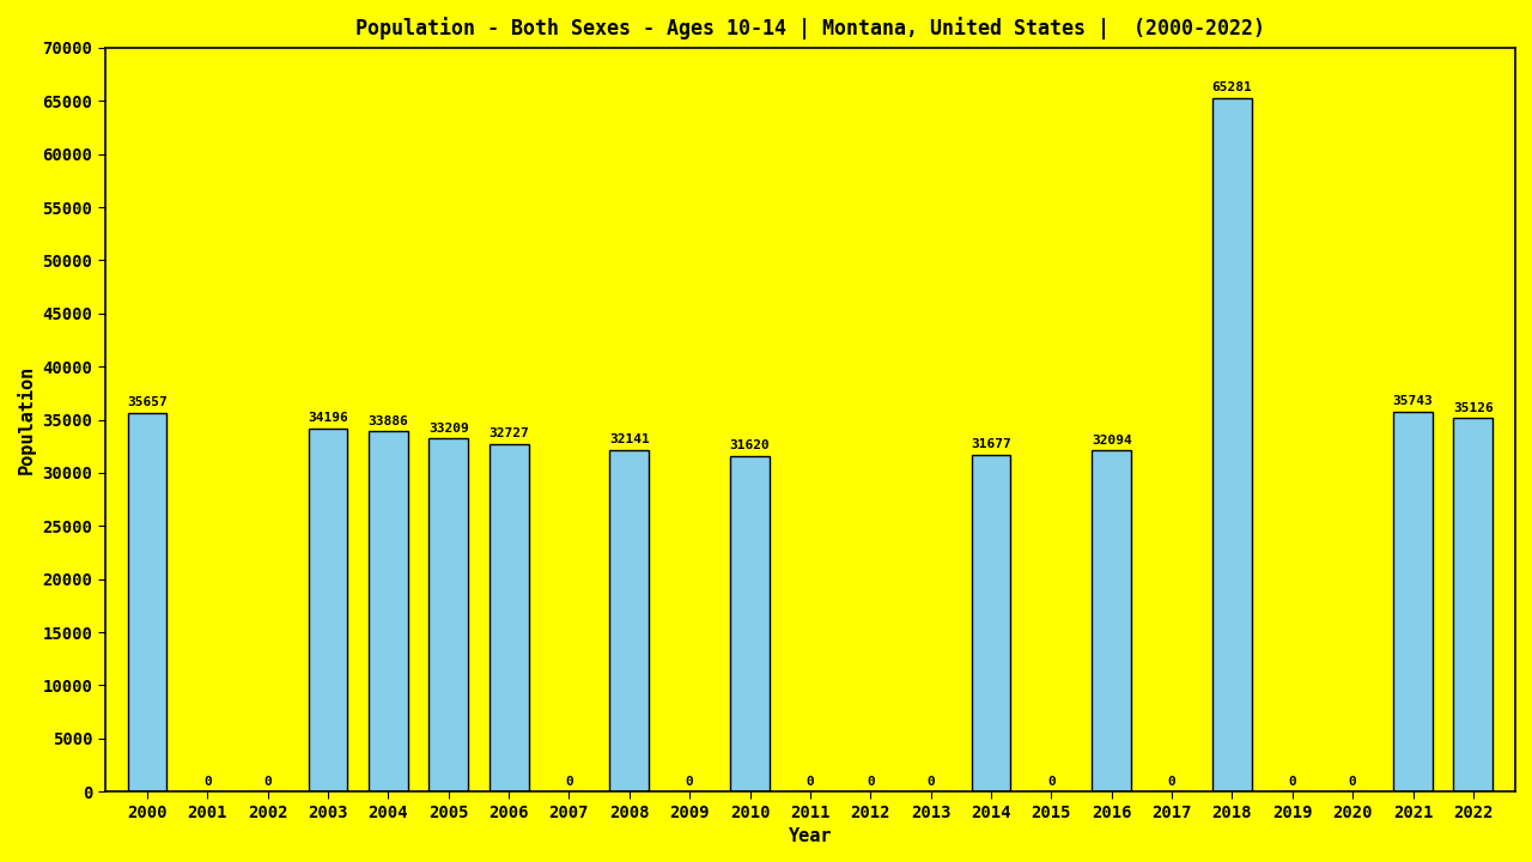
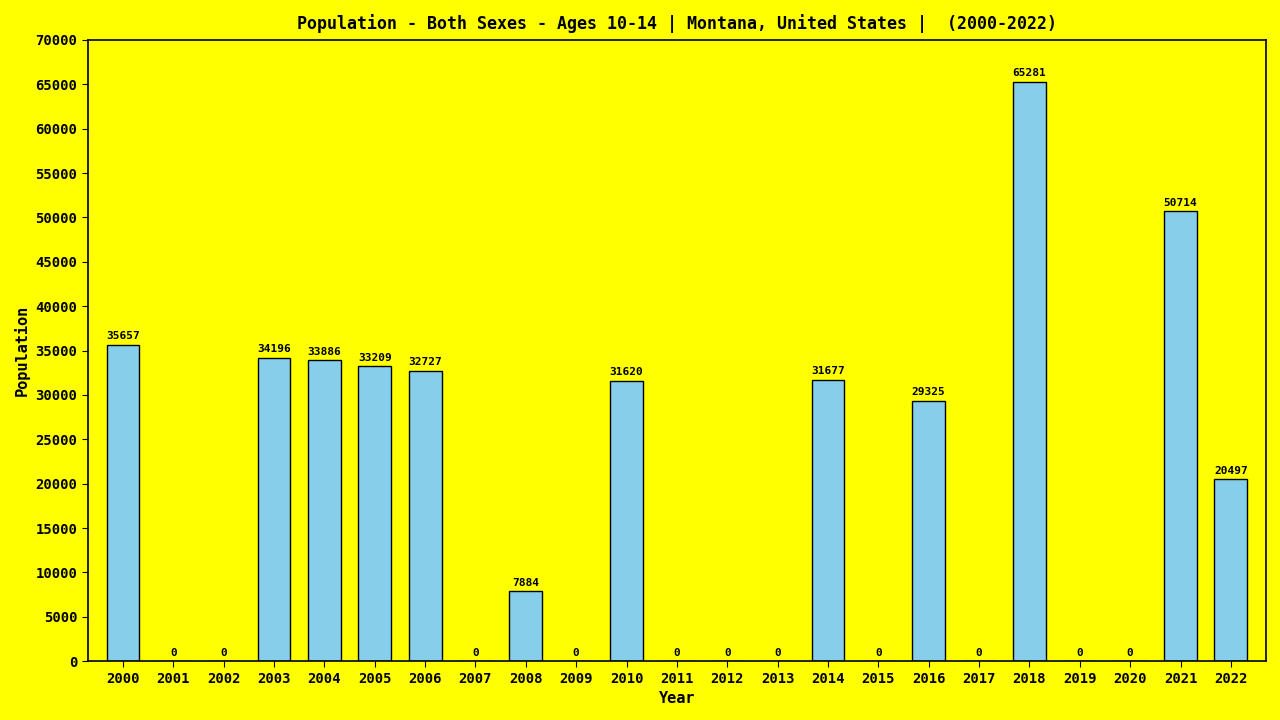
2008: 32141 -> 7884
2016: 32094 -> 29325
2021: 35743 -> 50714
2022: 35126 -> 20497
